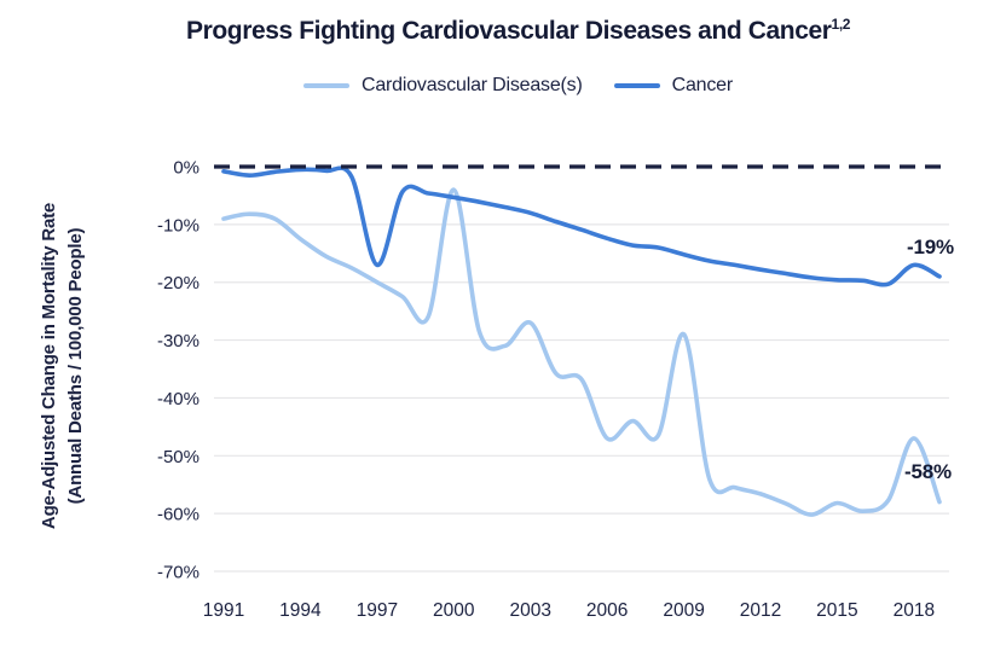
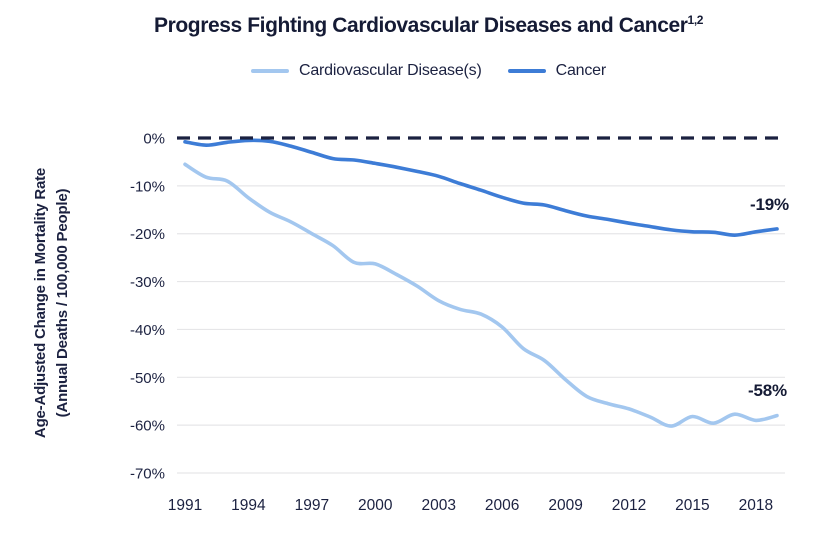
Cardiovascular Disease(s)/1991: -9% -> -6%
Cancer/1997: -17% -> -3%
Cardiovascular Disease(s)/2000: -4% -> -26%
Cardiovascular Disease(s)/2003: -27% -> -34%
Cardiovascular Disease(s)/2006: -47% -> -40%
Cardiovascular Disease(s)/2009: -29% -> -50%
Cardiovascular Disease(s)/2018: -47% -> -59%
Cancer/2018: -17% -> -20%
